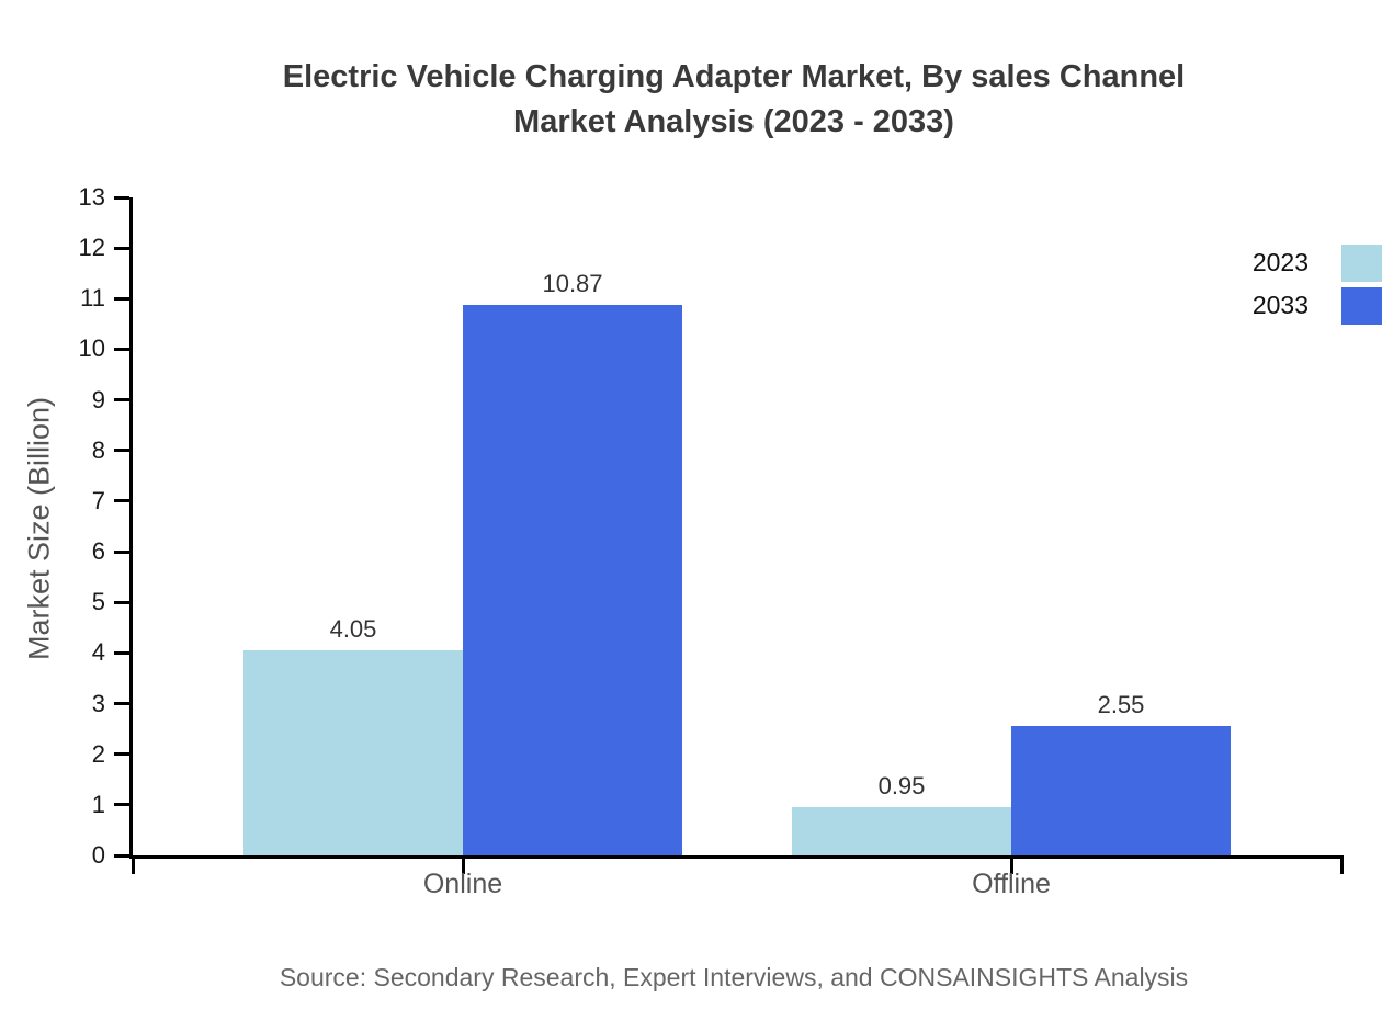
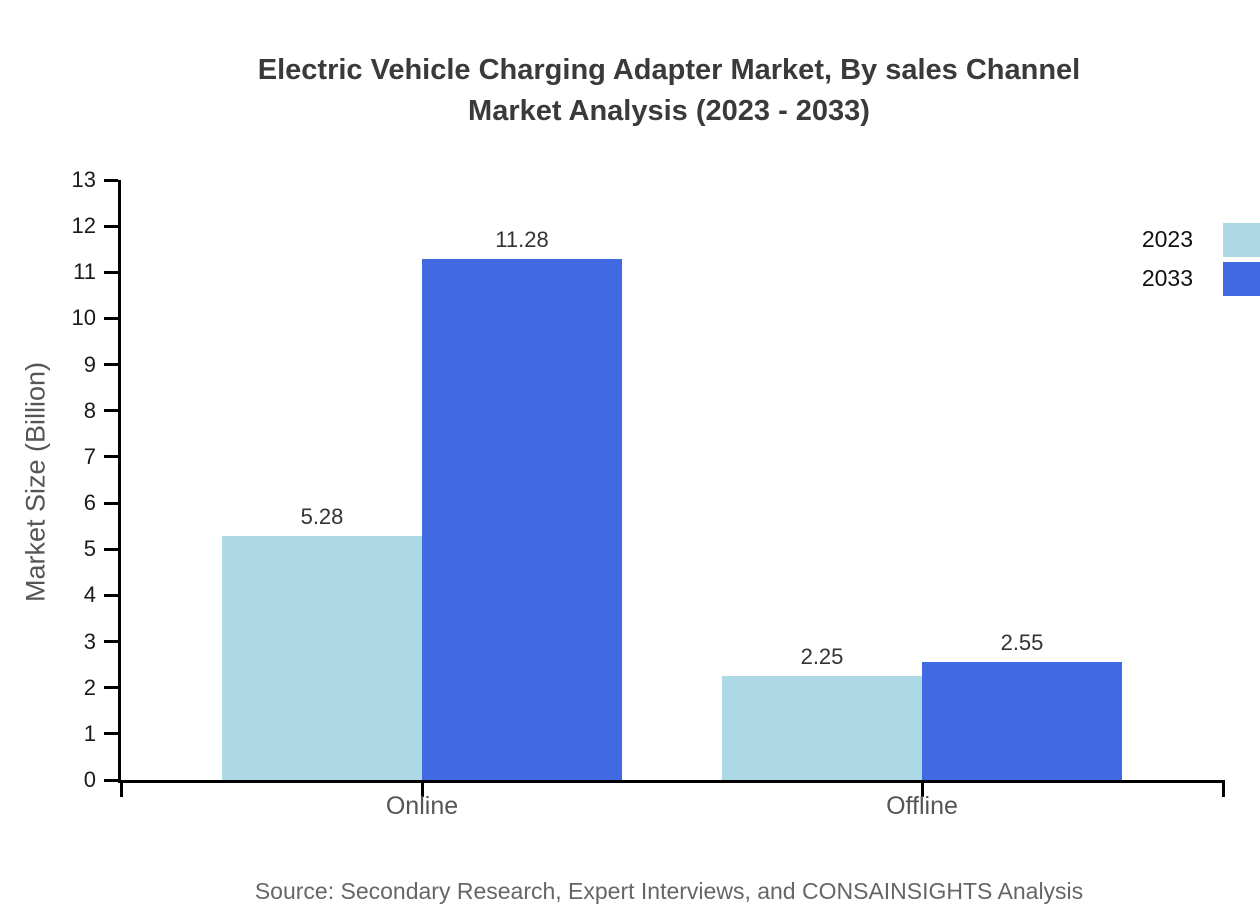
2023/Online: 4.05 -> 5.28
2033/Online: 10.87 -> 11.28
2023/Offline: 0.95 -> 2.25
